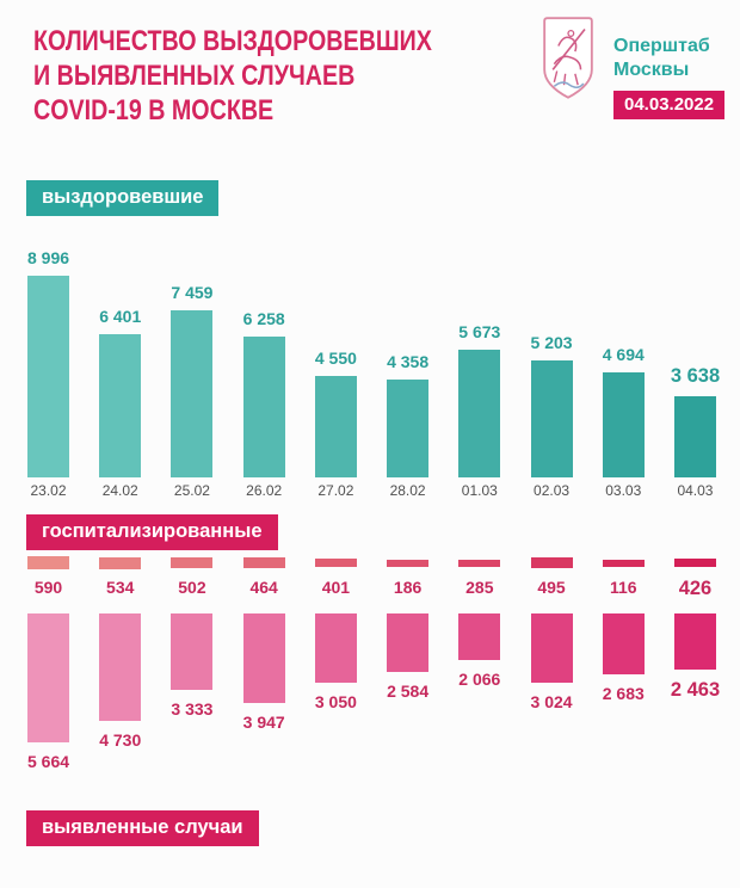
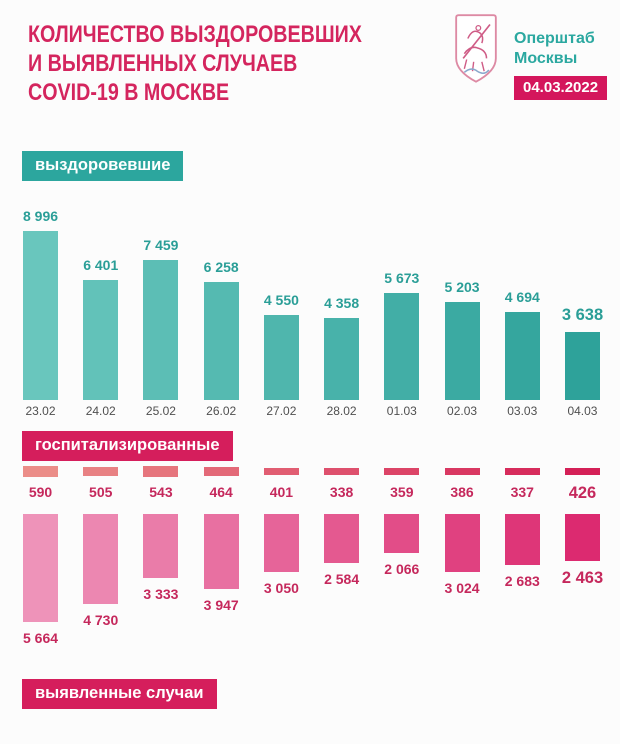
госпитализированные/24.02: 534 -> 505
госпитализированные/25.02: 502 -> 543
госпитализированные/28.02: 186 -> 338
госпитализированные/01.03: 285 -> 359
госпитализированные/02.03: 495 -> 386
госпитализированные/03.03: 116 -> 337
